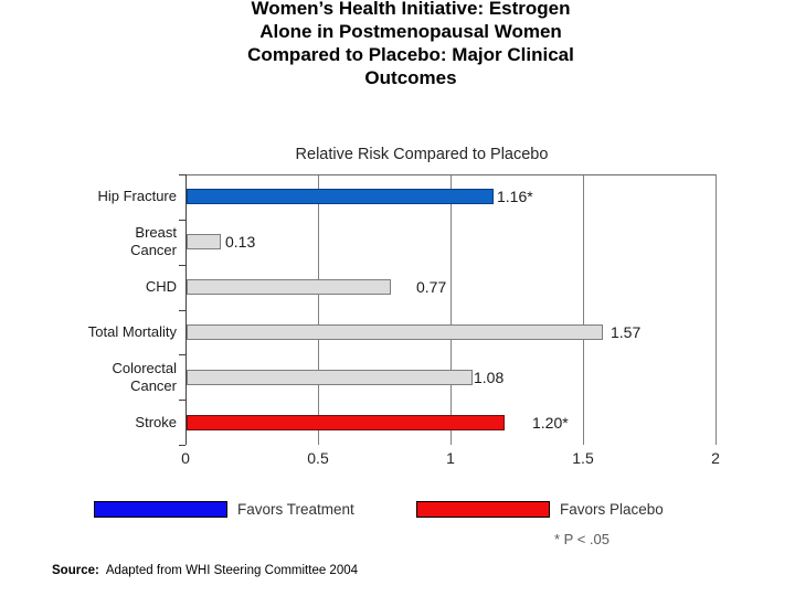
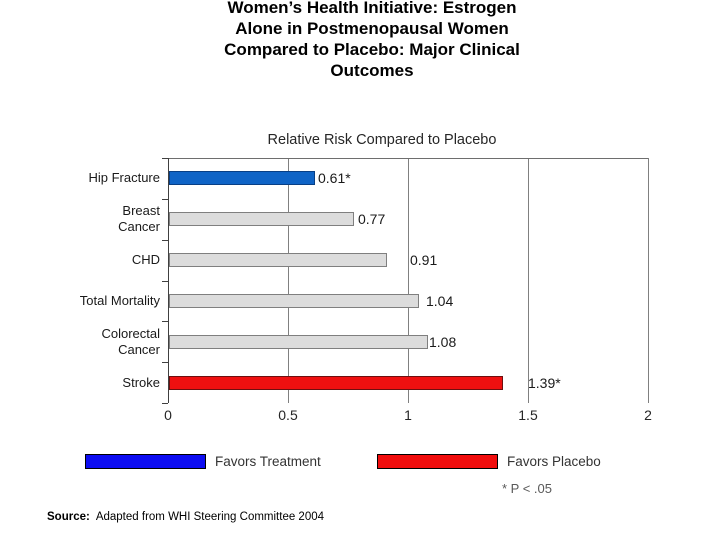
Hip Fracture: 1.16 -> 0.61
Breast Cancer: 0.13 -> 0.77
CHD: 0.77 -> 0.91
Total Mortality: 1.57 -> 1.04
Stroke: 1.20 -> 1.39
